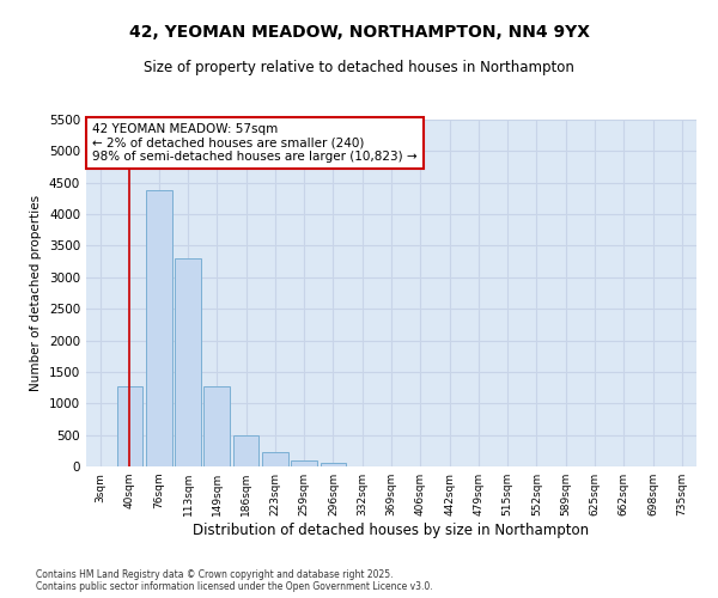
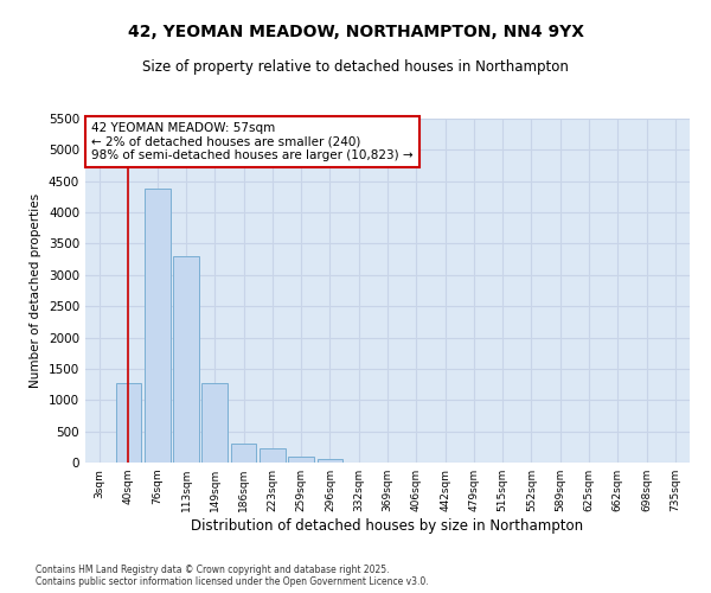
186sqm: 500 -> 300
